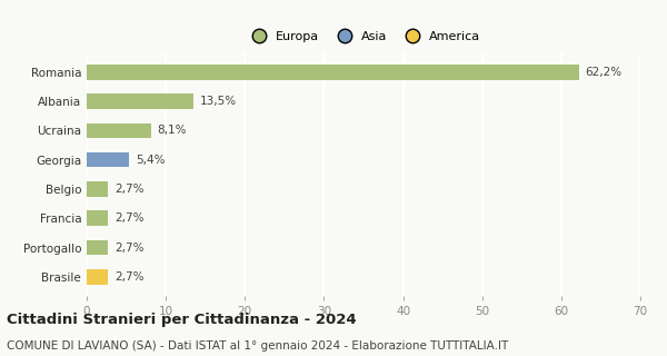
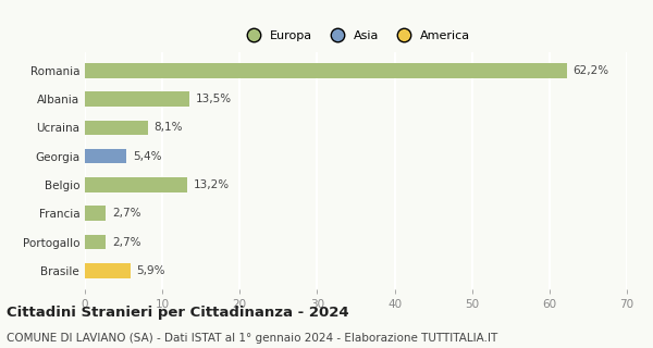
Belgio: 2,7% -> 13,2%
Brasile: 2,7% -> 5,9%
